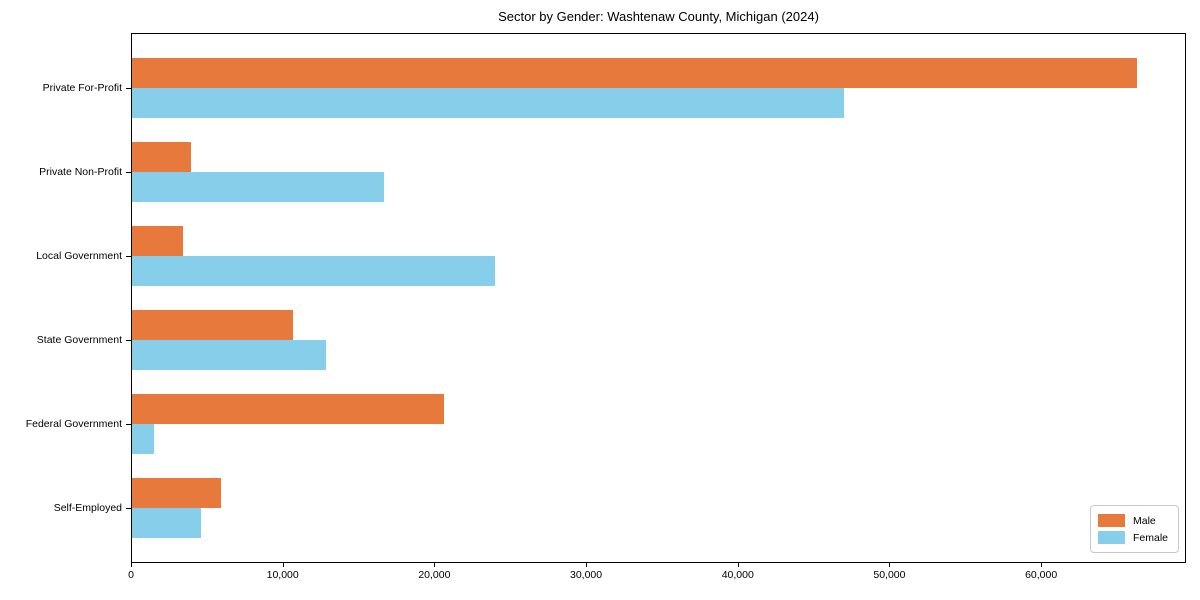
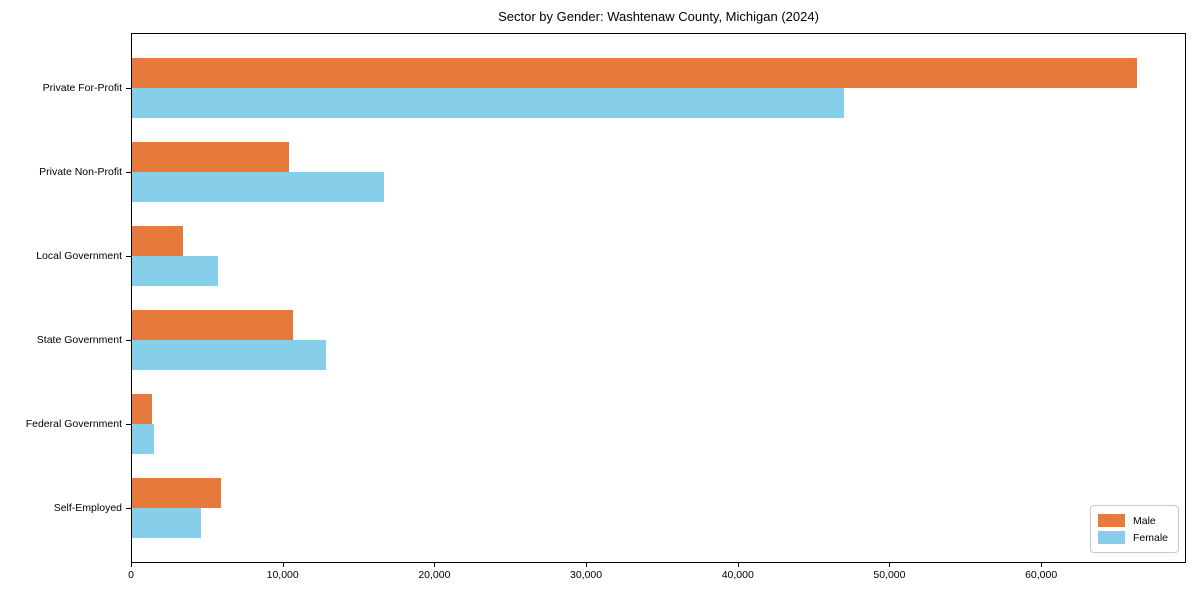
Male/Private Non-Profit: 3900 -> 10400
Female/Local Government: 23900 -> 5600
Male/Federal Government: 20600 -> 1300
